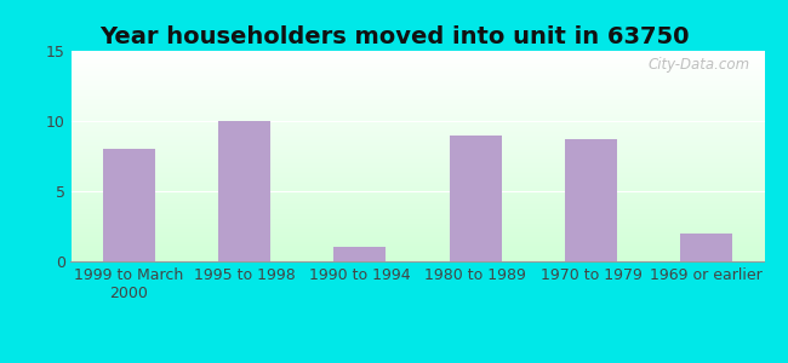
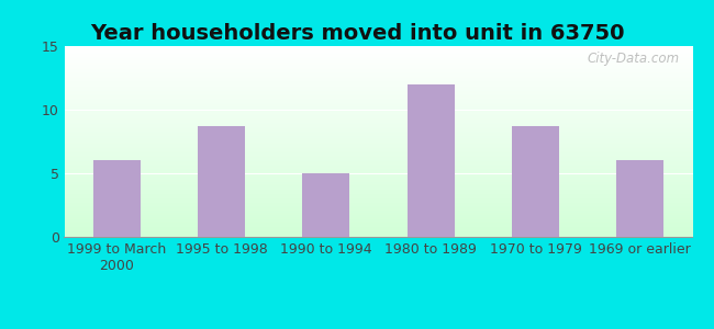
1999 to March 2000: 8.0 -> 6.0
1995 to 1998: 10.0 -> 8.8
1990 to 1994: 1.0 -> 5.0
1980 to 1989: 9.0 -> 12.0
1969 or earlier: 2.0 -> 6.0
